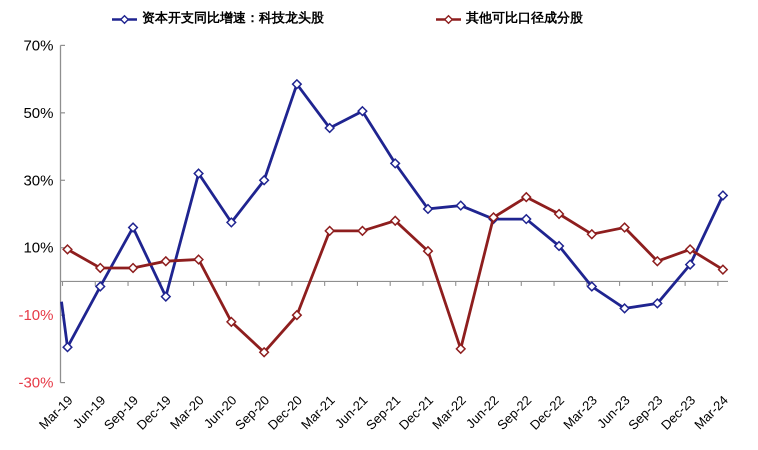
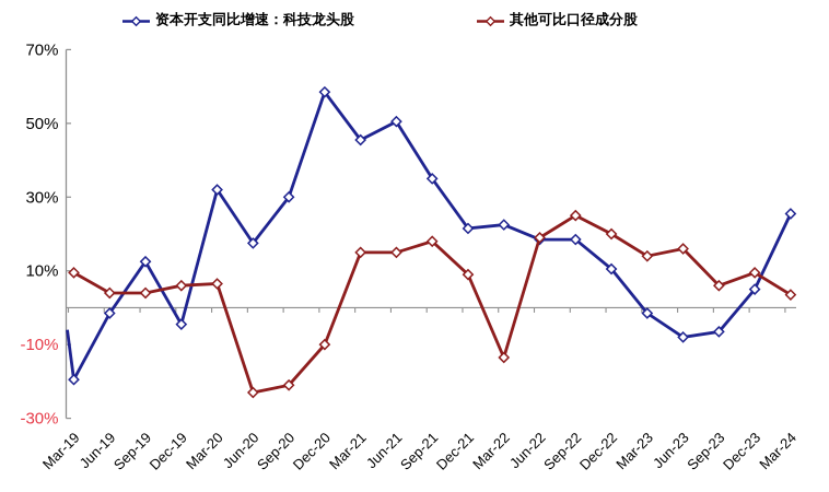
资本开支同比增速：科技龙头股/Sep-19: 16% -> 12%
其他可比口径成分股/Jun-20: -12% -> -23%
其他可比口径成分股/Mar-22: -20% -> -14%
